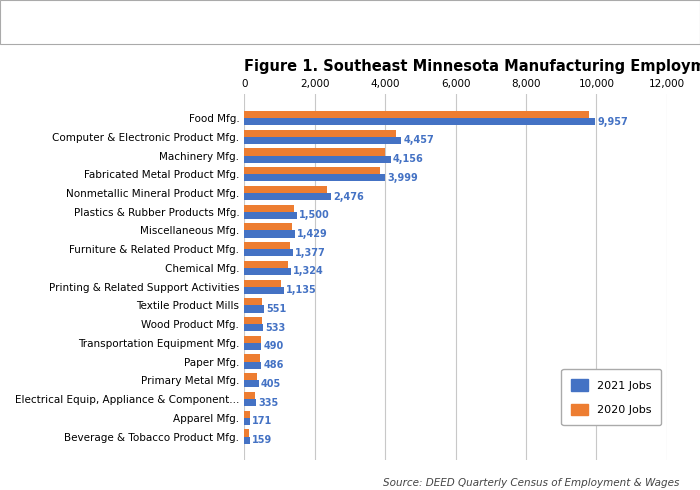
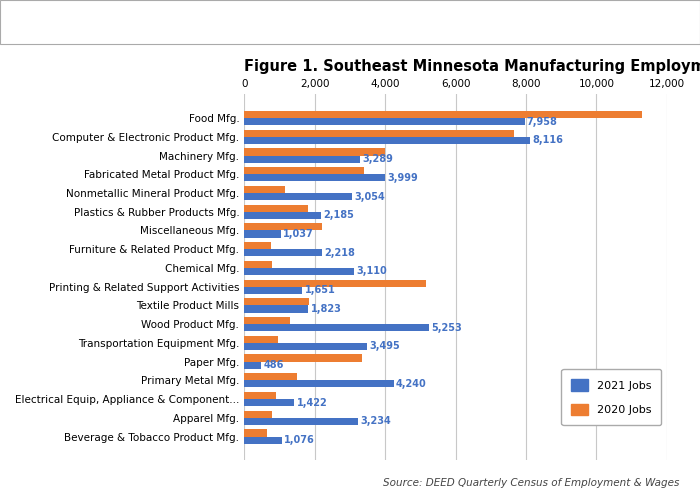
2020 Jobs/Food Mfg.: 9,800 -> 11,300
2021 Jobs/Food Mfg.: 9,957 -> 7,958
2020 Jobs/Computer & Electronic Product Mfg.: 4,300 -> 7,650
2021 Jobs/Computer & Electronic Product Mfg.: 4,457 -> 8,116
2021 Jobs/Machinery Mfg.: 4,156 -> 3,289
2020 Jobs/Fabricated Metal Product Mfg.: 3,850 -> 3,400
2020 Jobs/Nonmetallic Mineral Product Mfg.: 2,350 -> 1,150
2021 Jobs/Nonmetallic Mineral Product Mfg.: 2,476 -> 3,054
2020 Jobs/Plastics & Rubber Products Mfg.: 1,420 -> 1,800
2021 Jobs/Plastics & Rubber Products Mfg.: 1,500 -> 2,185
2020 Jobs/Miscellaneous Mfg.: 1,350 -> 2,200
2021 Jobs/Miscellaneous Mfg.: 1,429 -> 1,037
2020 Jobs/Furniture & Related Product Mfg.: 1,300 -> 750
2021 Jobs/Furniture & Related Product Mfg.: 1,377 -> 2,218
2020 Jobs/Chemical Mfg.: 1,250 -> 800
2021 Jobs/Chemical Mfg.: 1,324 -> 3,110
2020 Jobs/Printing & Related Support Activities: 1,050 -> 5,150
2021 Jobs/Printing & Related Support Activities: 1,135 -> 1,651
2020 Jobs/Textile Product Mills: 510 -> 1,850
2021 Jobs/Textile Product Mills: 551 -> 1,823
2020 Jobs/Wood Product Mfg.: 500 -> 1,300
2021 Jobs/Wood Product Mfg.: 533 -> 5,253
2020 Jobs/Transportation Equipment Mfg.: 460 -> 950
2021 Jobs/Transportation Equipment Mfg.: 490 -> 3,495
2020 Jobs/Paper Mfg.: 460 -> 3,350
2020 Jobs/Primary Metal Mfg.: 360 -> 1,500
2021 Jobs/Primary Metal Mfg.: 405 -> 4,240
2020 Jobs/Electrical Equip, Appliance & Component...: 300 -> 900
2021 Jobs/Electrical Equip, Appliance & Component...: 335 -> 1,422
2020 Jobs/Apparel Mfg.: 160 -> 800
2021 Jobs/Apparel Mfg.: 171 -> 3,234
2020 Jobs/Beverage & Tobacco Product Mfg.: 140 -> 650
2021 Jobs/Beverage & Tobacco Product Mfg.: 159 -> 1,076
